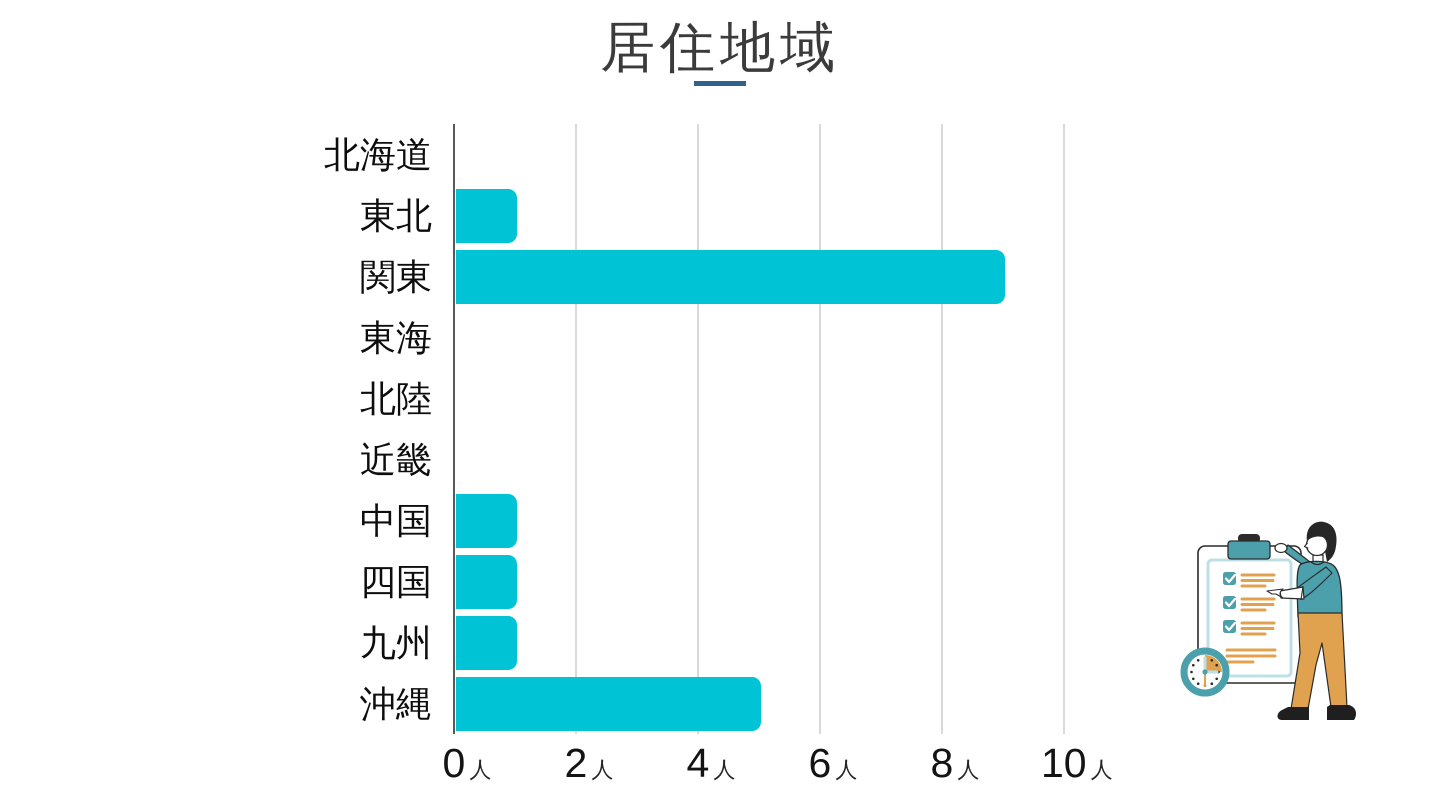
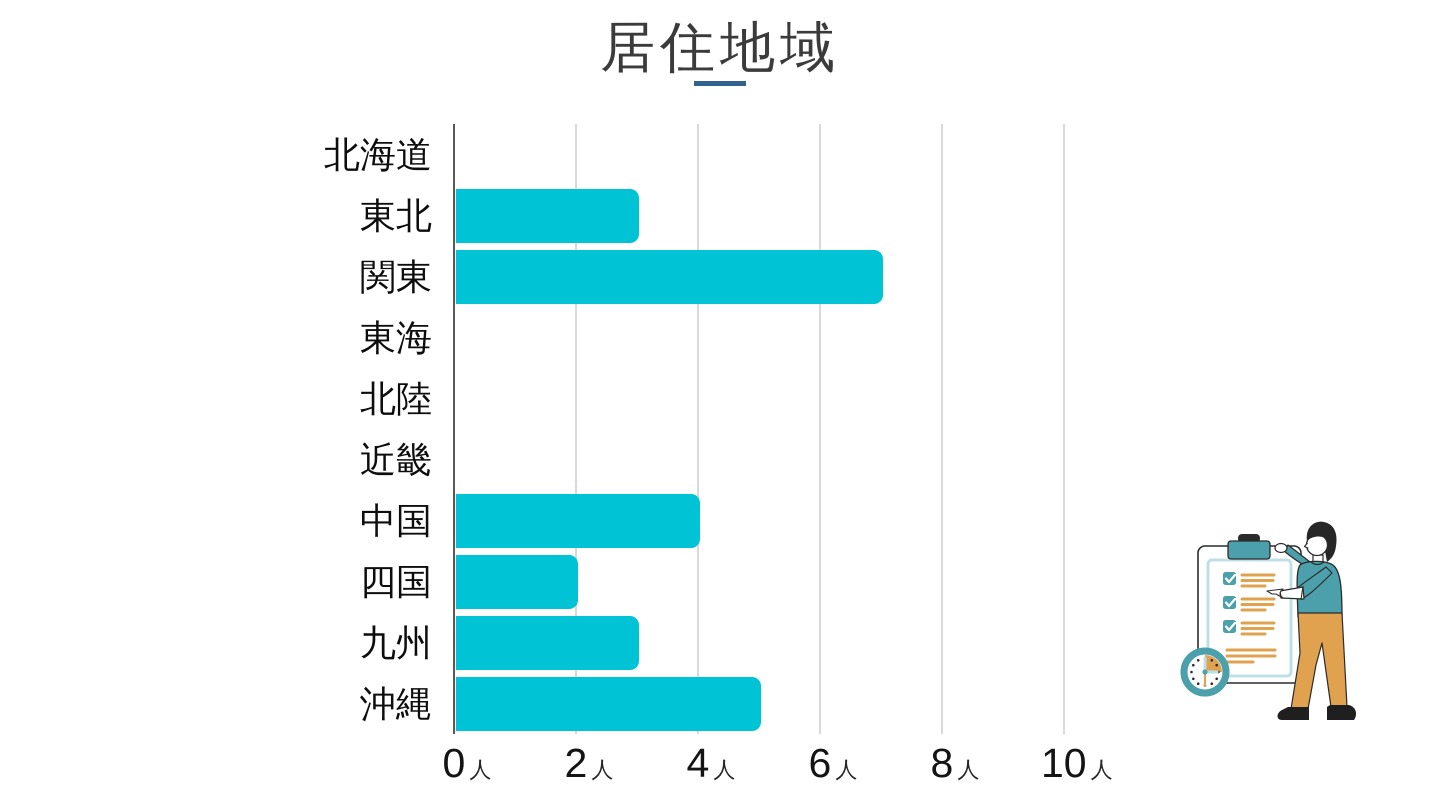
東北: 1 -> 3
関東: 9 -> 7
中国: 1 -> 4
四国: 1 -> 2
九州: 1 -> 3
